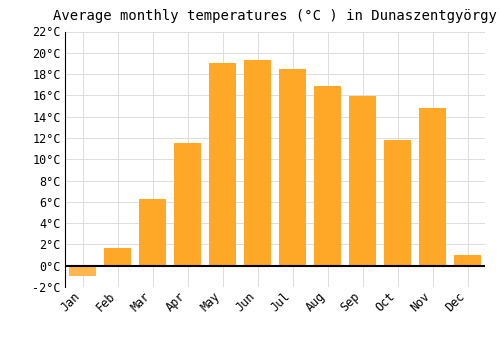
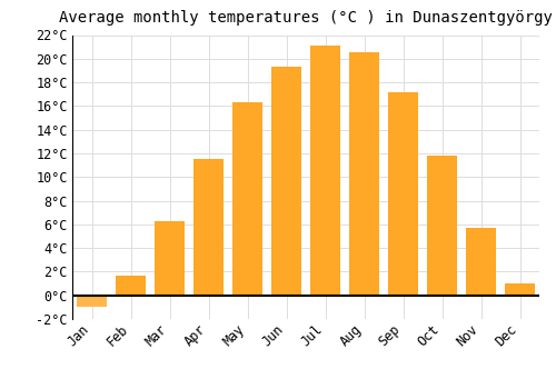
May: 19.0°C -> 16.3°C
Jul: 18.5°C -> 21.1°C
Aug: 16.9°C -> 20.5°C
Sep: 15.9°C -> 17.2°C
Nov: 14.8°C -> 5.7°C
